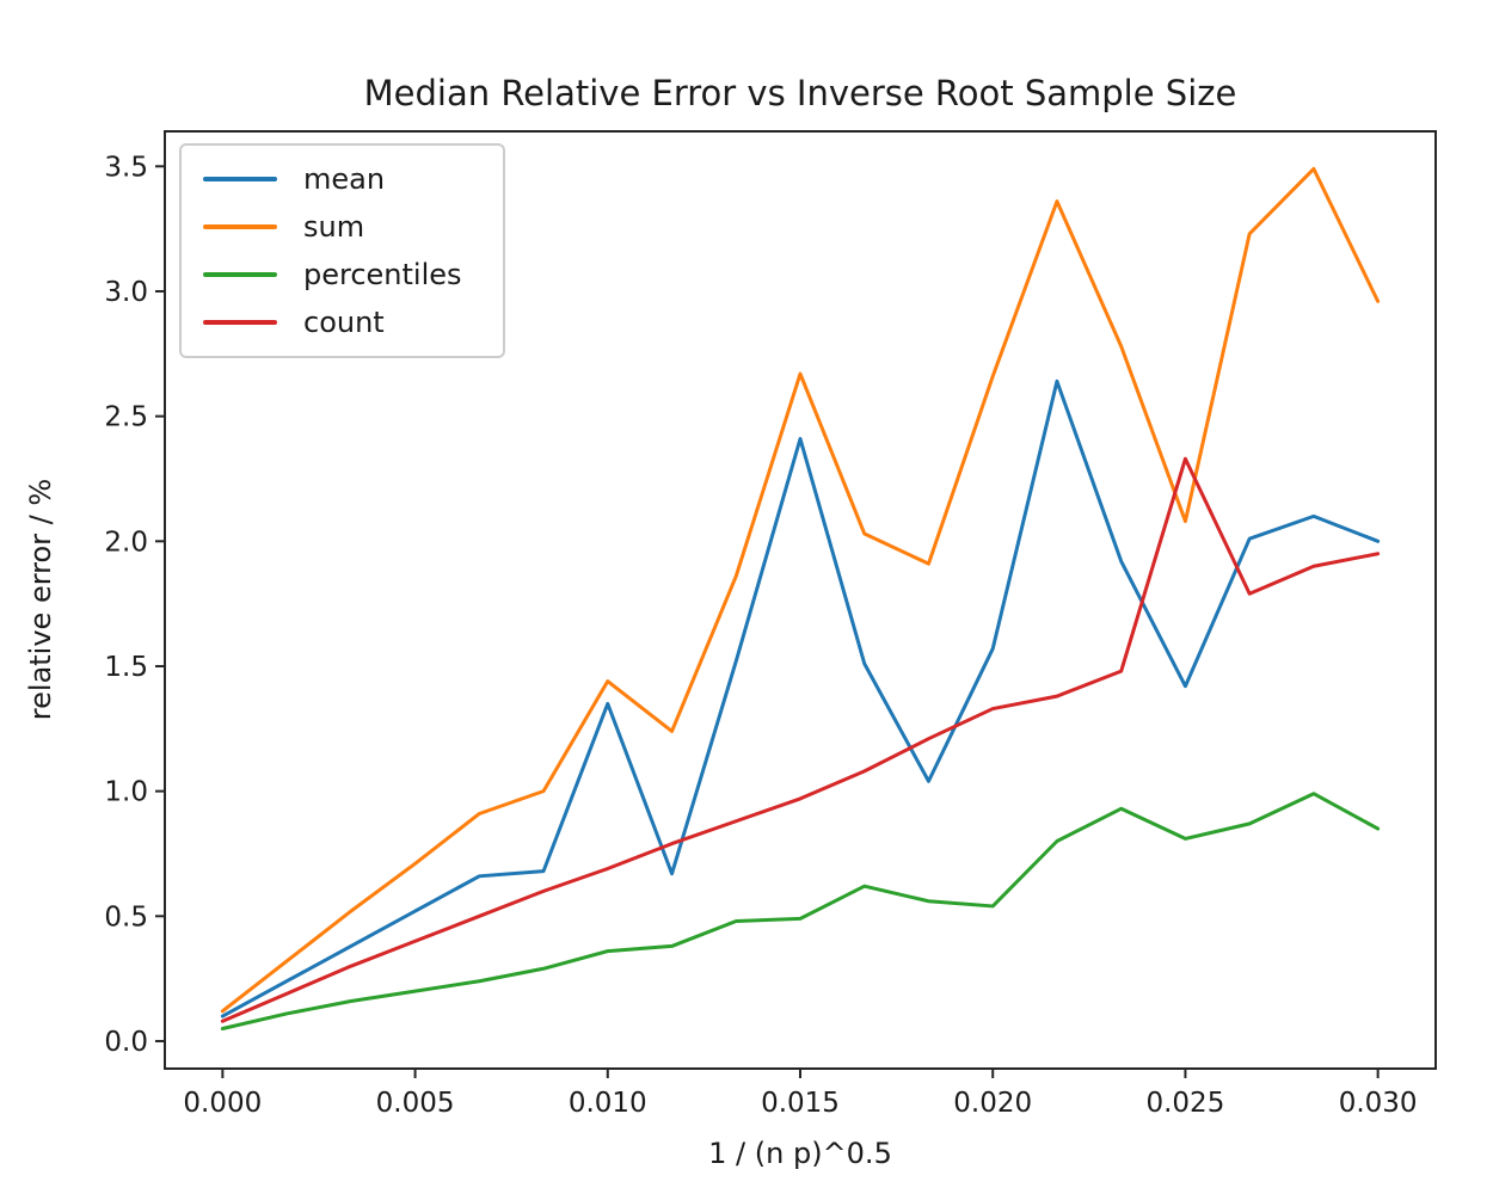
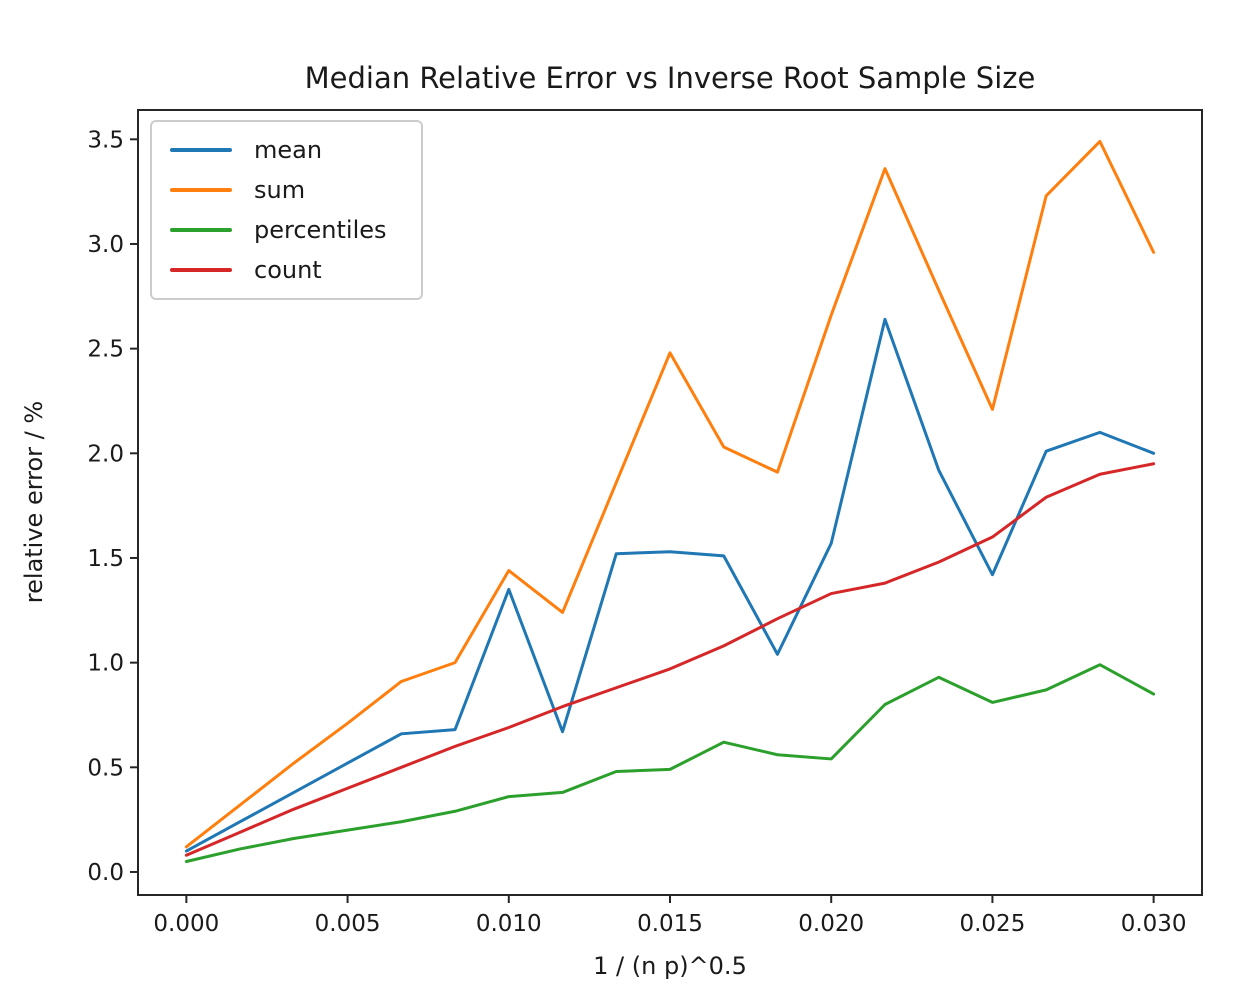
mean/0.015: 2.41 -> 1.53
sum/0.015: 2.67 -> 2.48
sum/0.025: 2.08 -> 2.21
count/0.025: 2.33 -> 1.60
